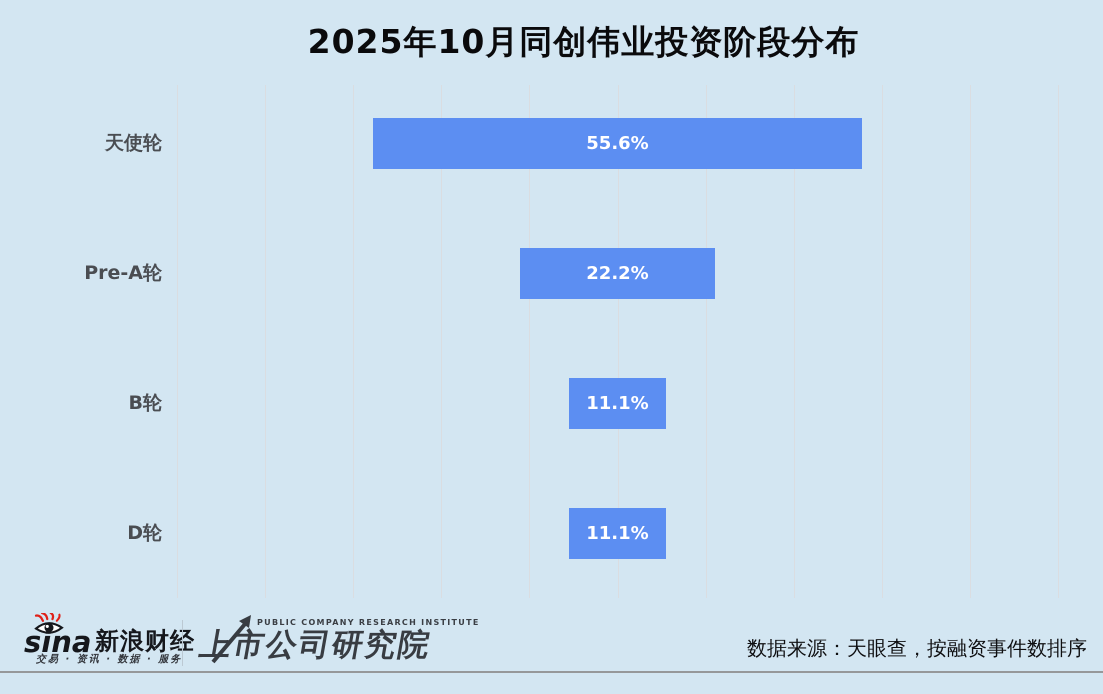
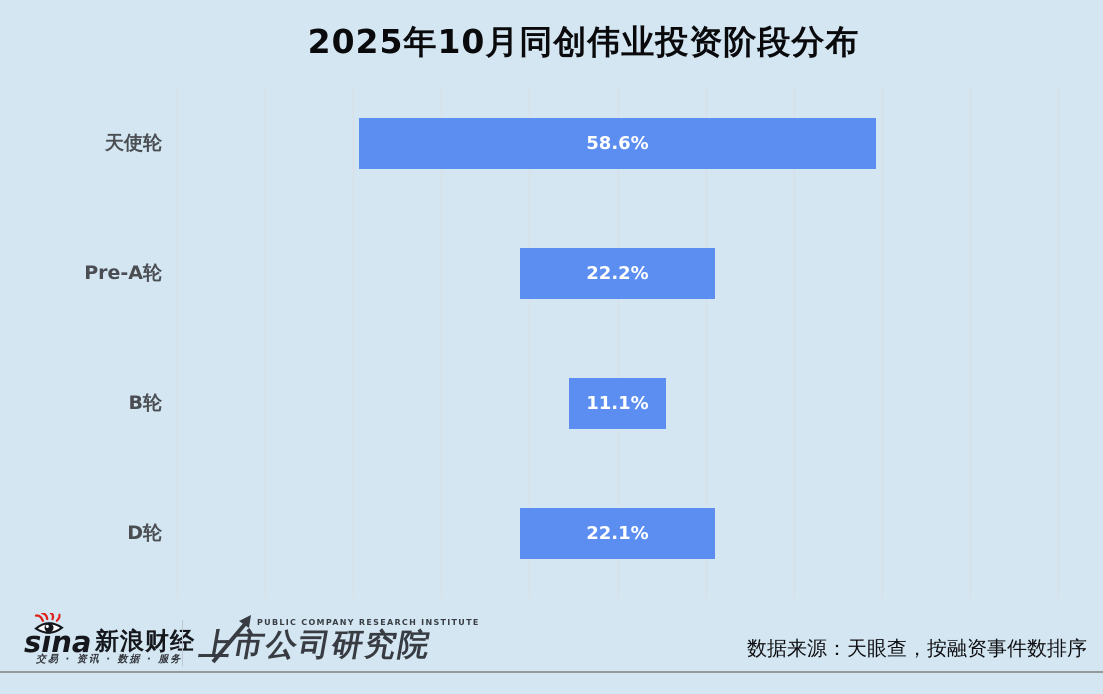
天使轮: 55.6% -> 58.6%
D轮: 11.1% -> 22.1%
